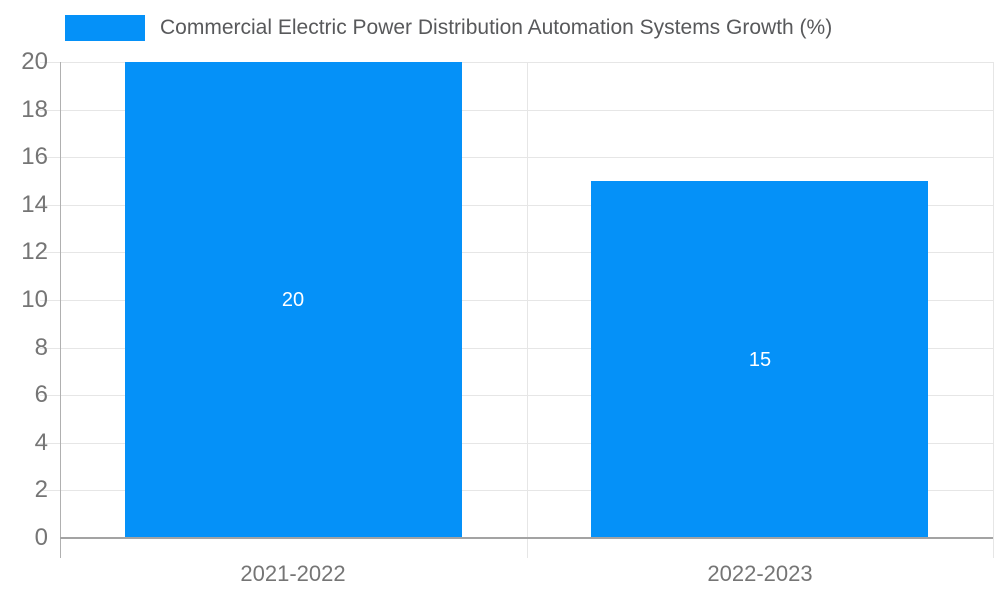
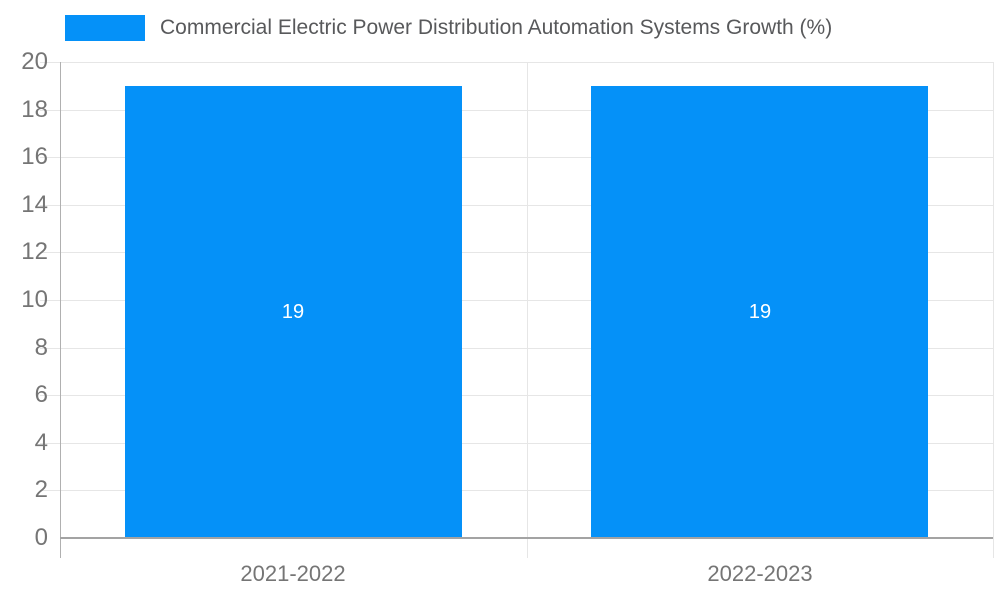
2021-2022: 20 -> 19
2022-2023: 15 -> 19
